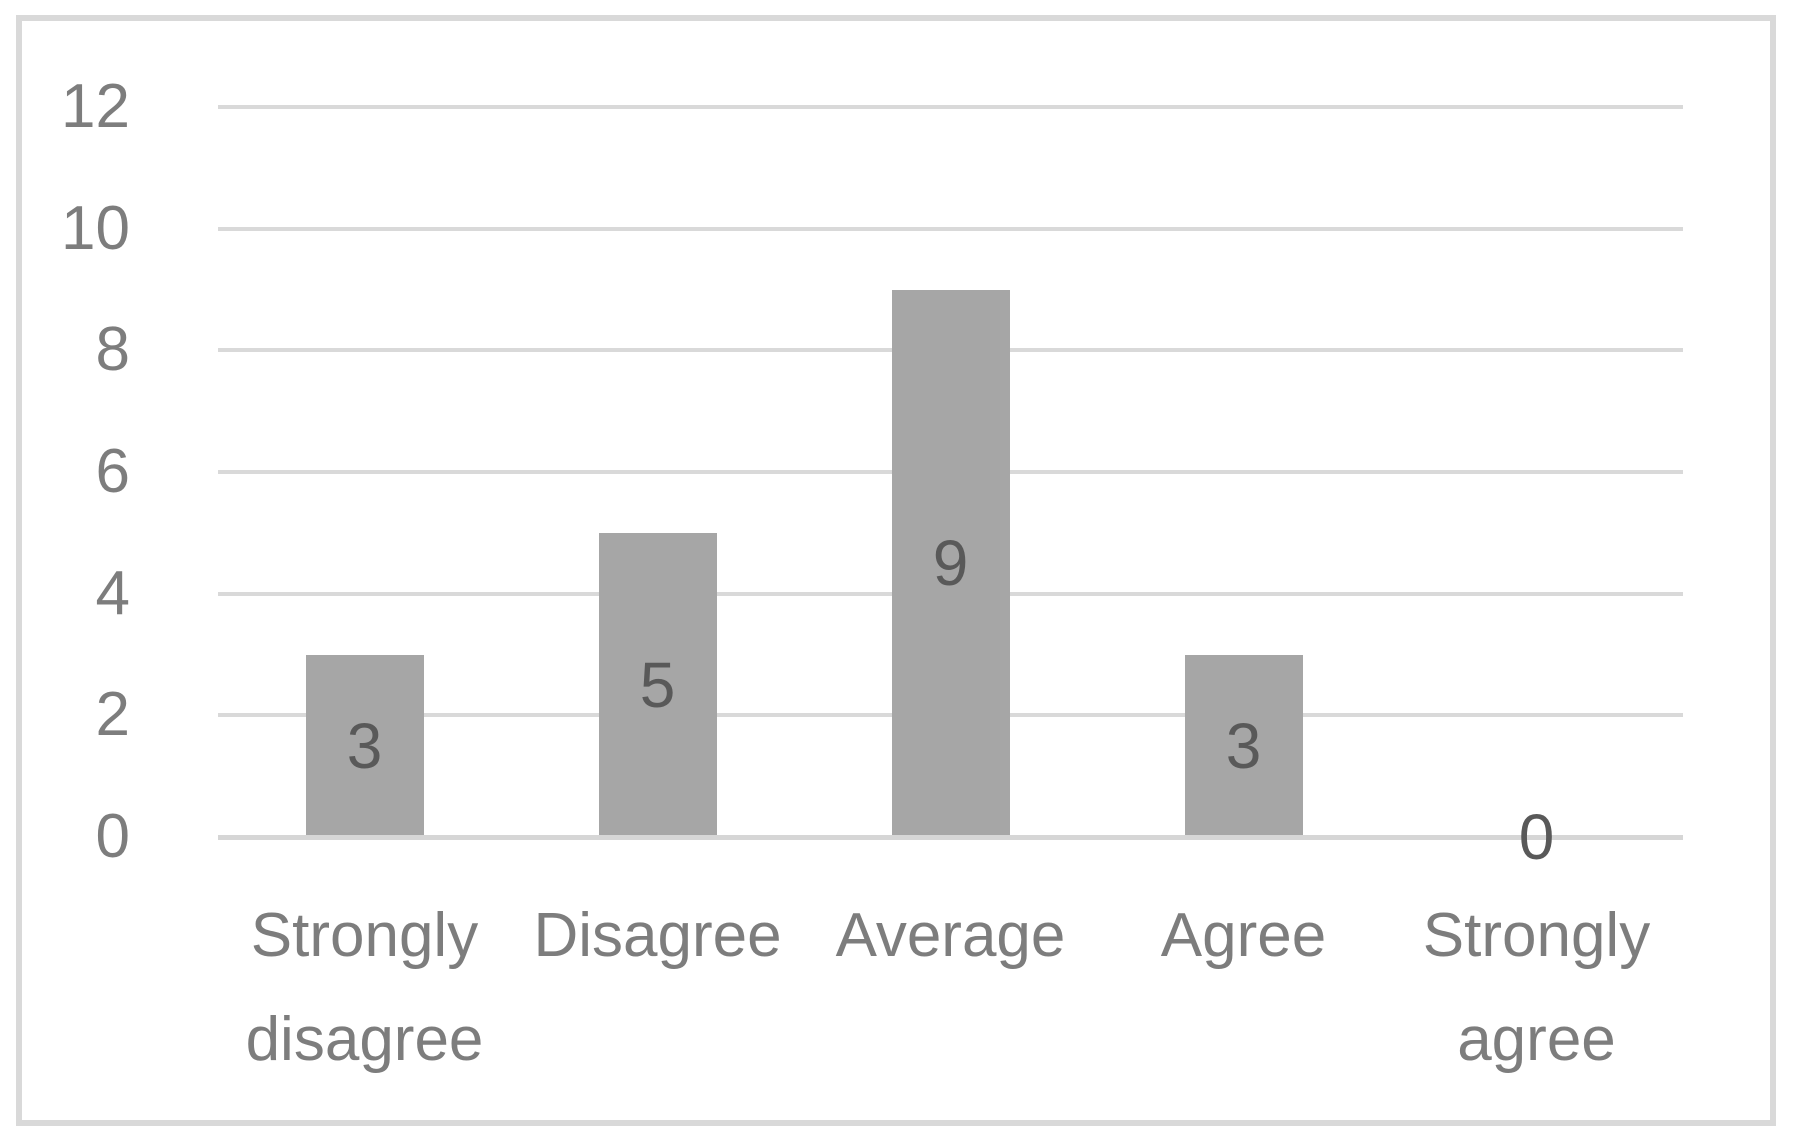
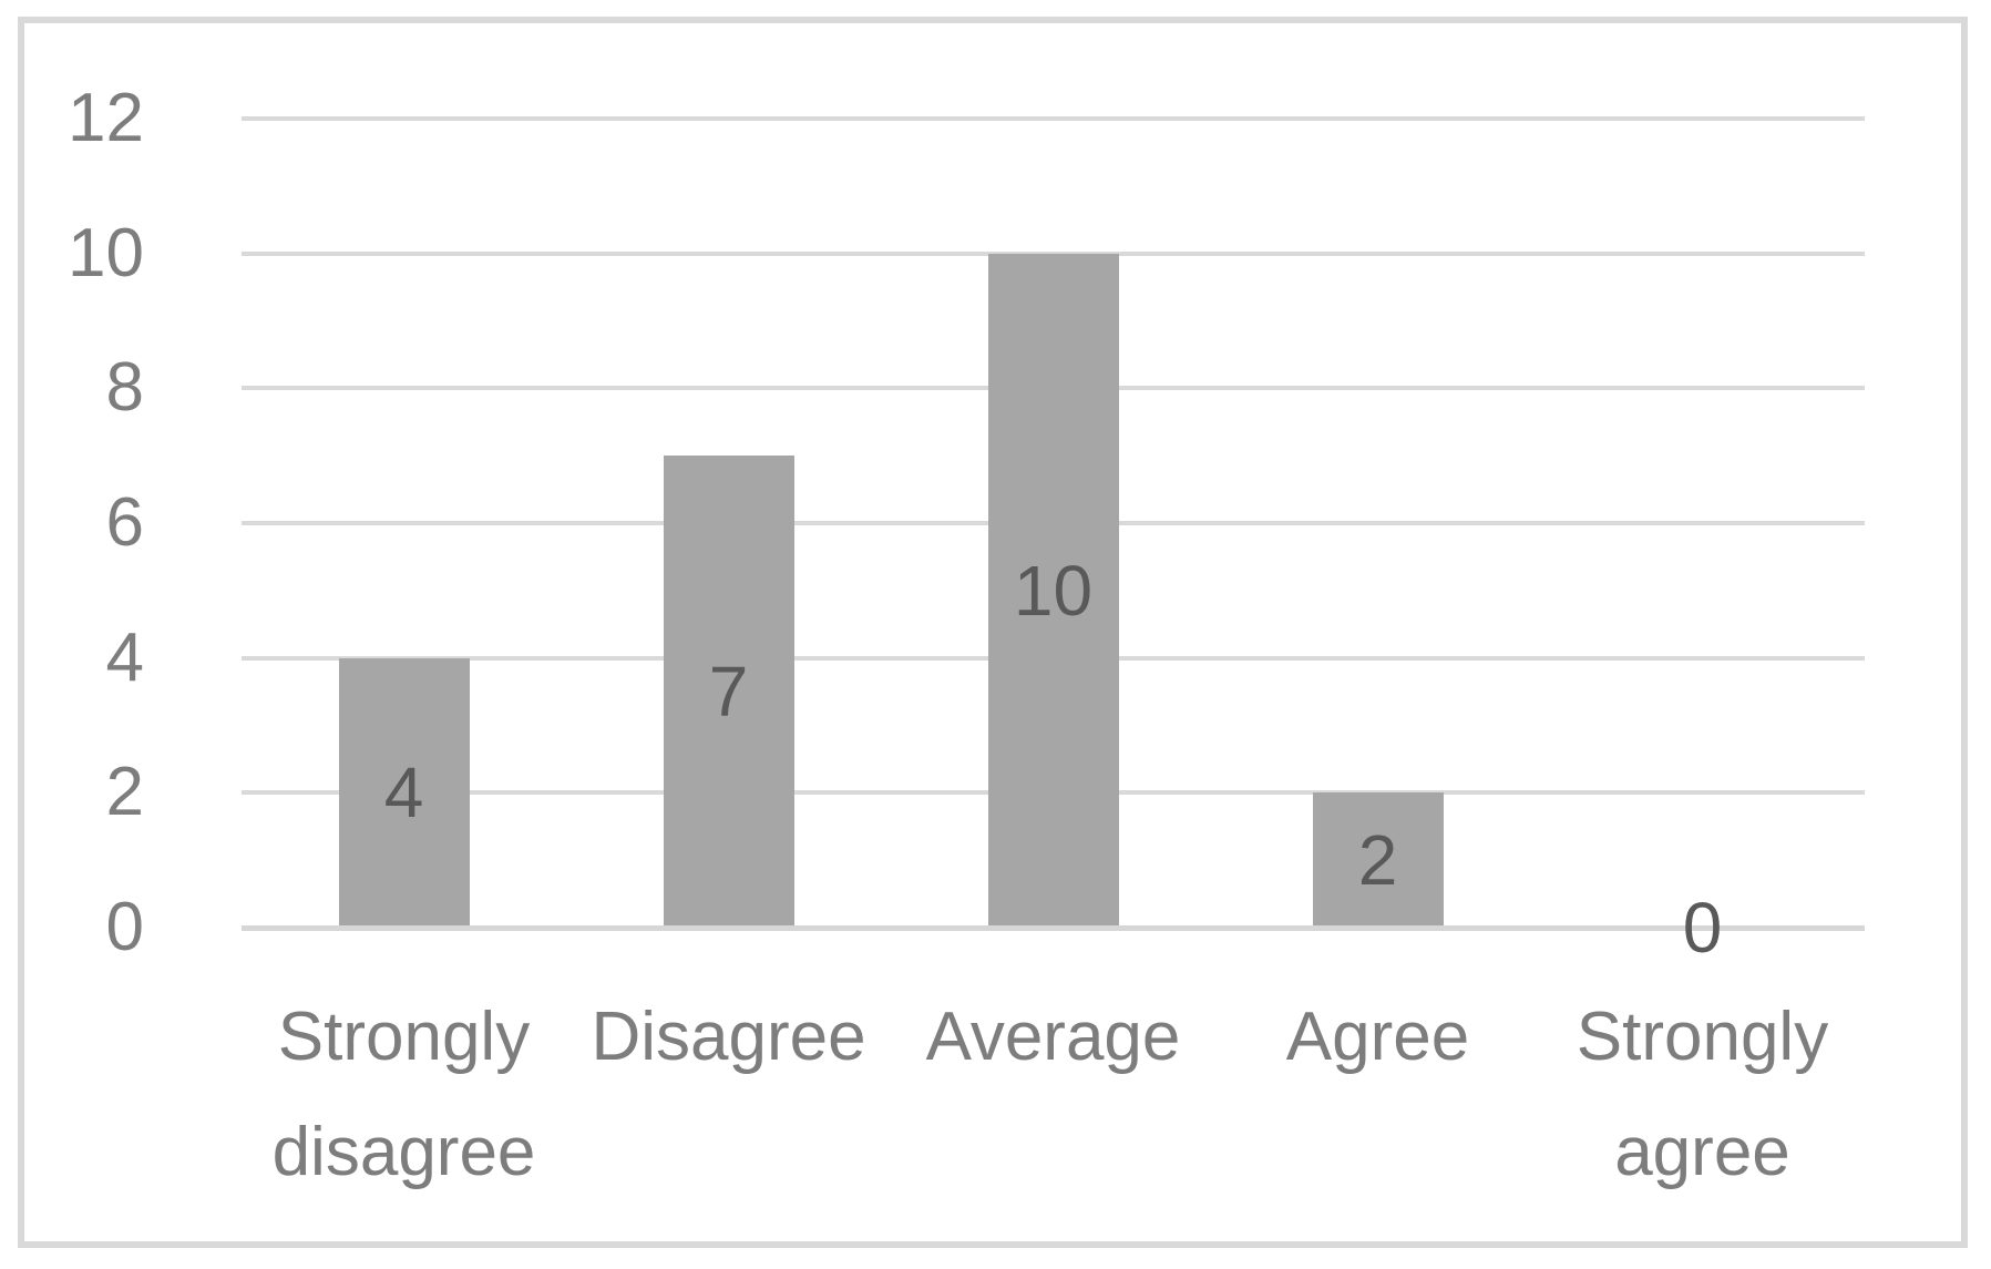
Strongly disagree: 3 -> 4
Disagree: 5 -> 7
Average: 9 -> 10
Agree: 3 -> 2
